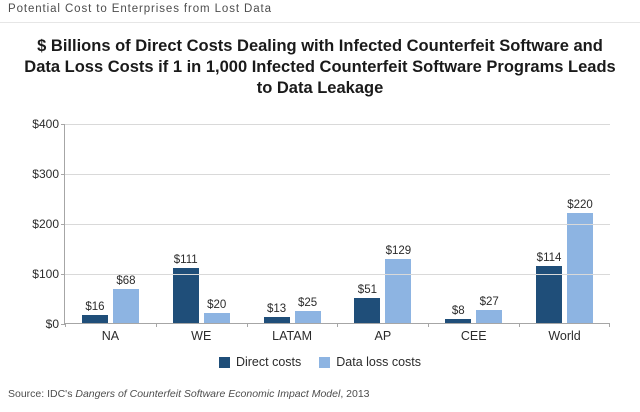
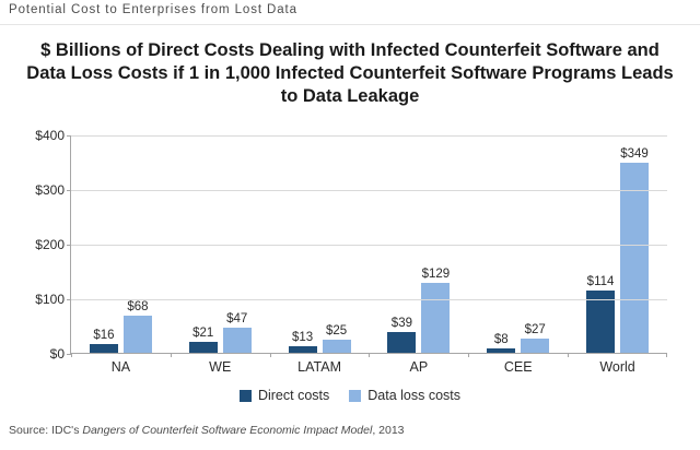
Direct costs/WE: $111 -> $21
Data loss costs/WE: $20 -> $47
Direct costs/AP: $51 -> $39
Data loss costs/World: $220 -> $349
